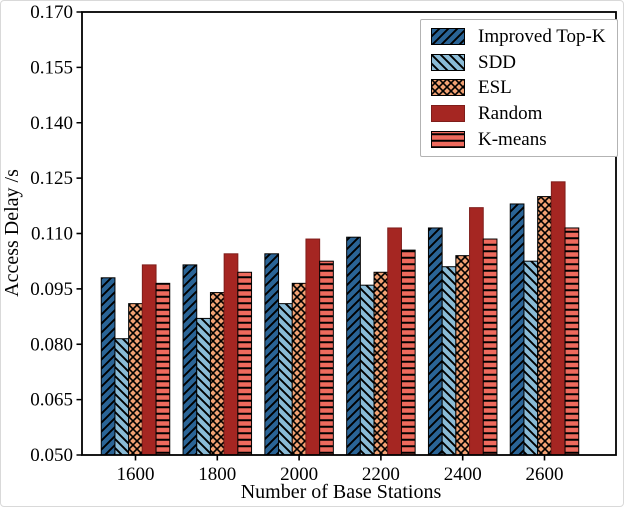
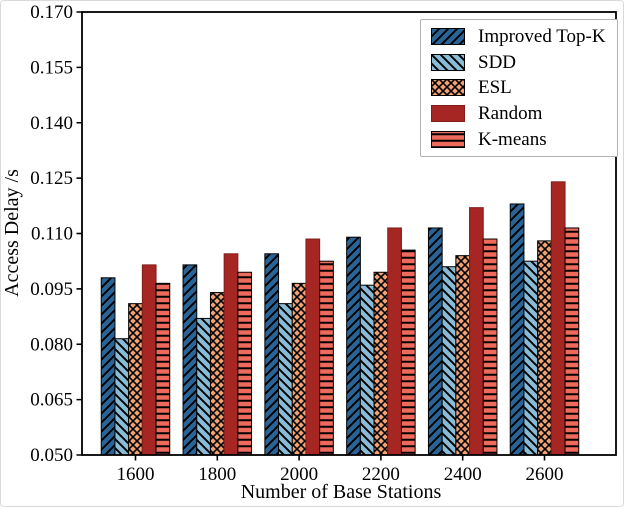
ESL/2600: 0.120 -> 0.108
